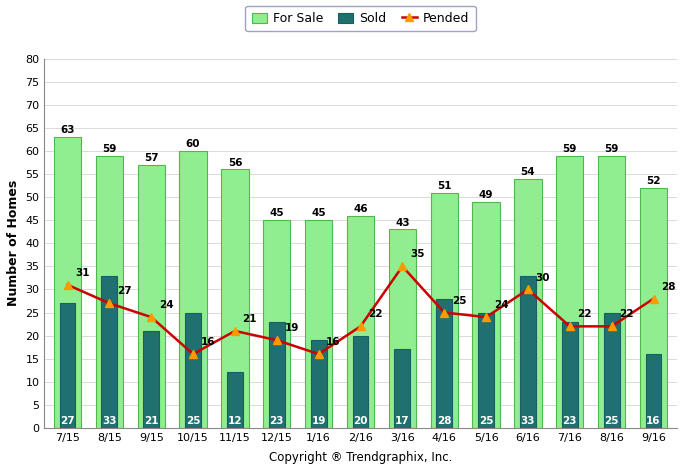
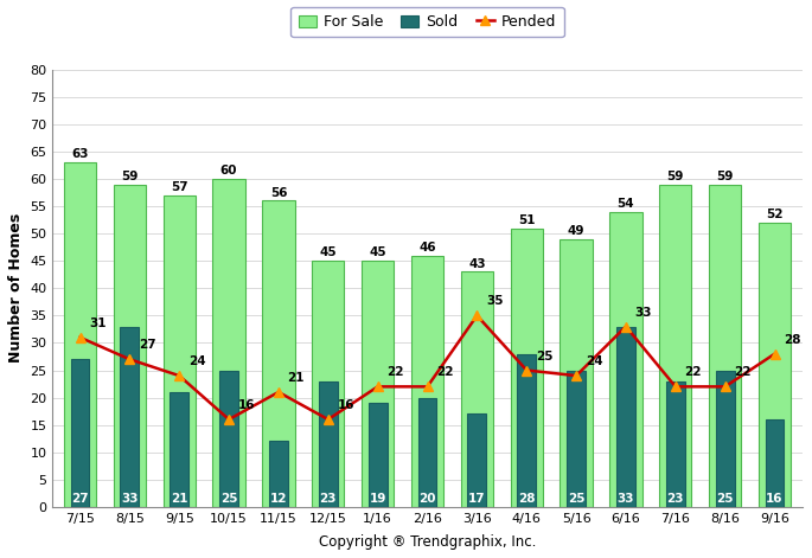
Pended/12/15: 19 -> 16
Pended/1/16: 16 -> 22
Pended/6/16: 30 -> 33
